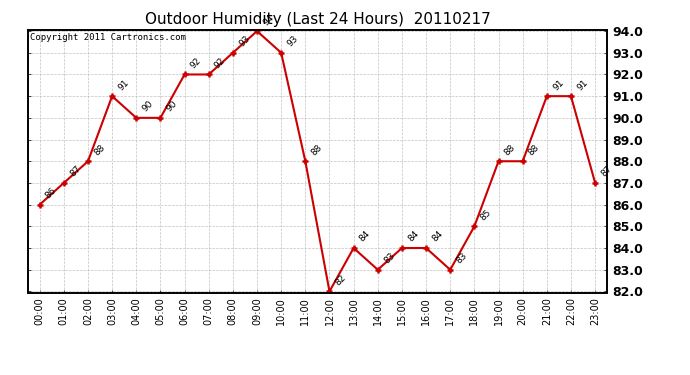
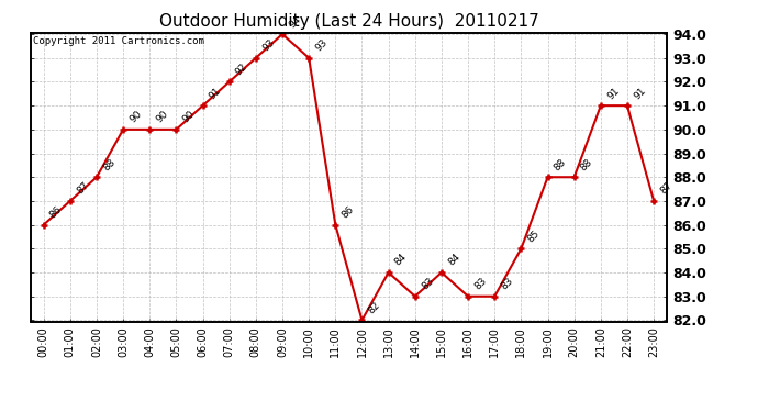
03:00: 91 -> 90
06:00: 92 -> 91
11:00: 88 -> 86
16:00: 84 -> 83
